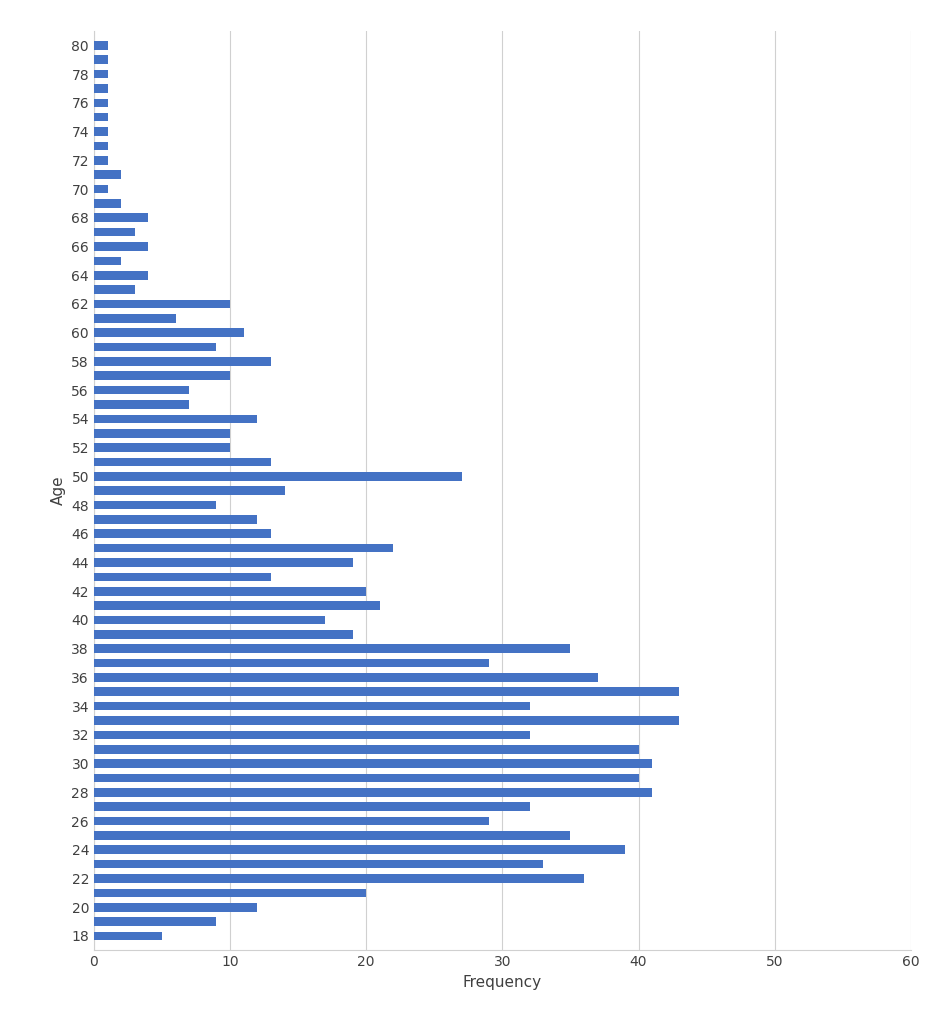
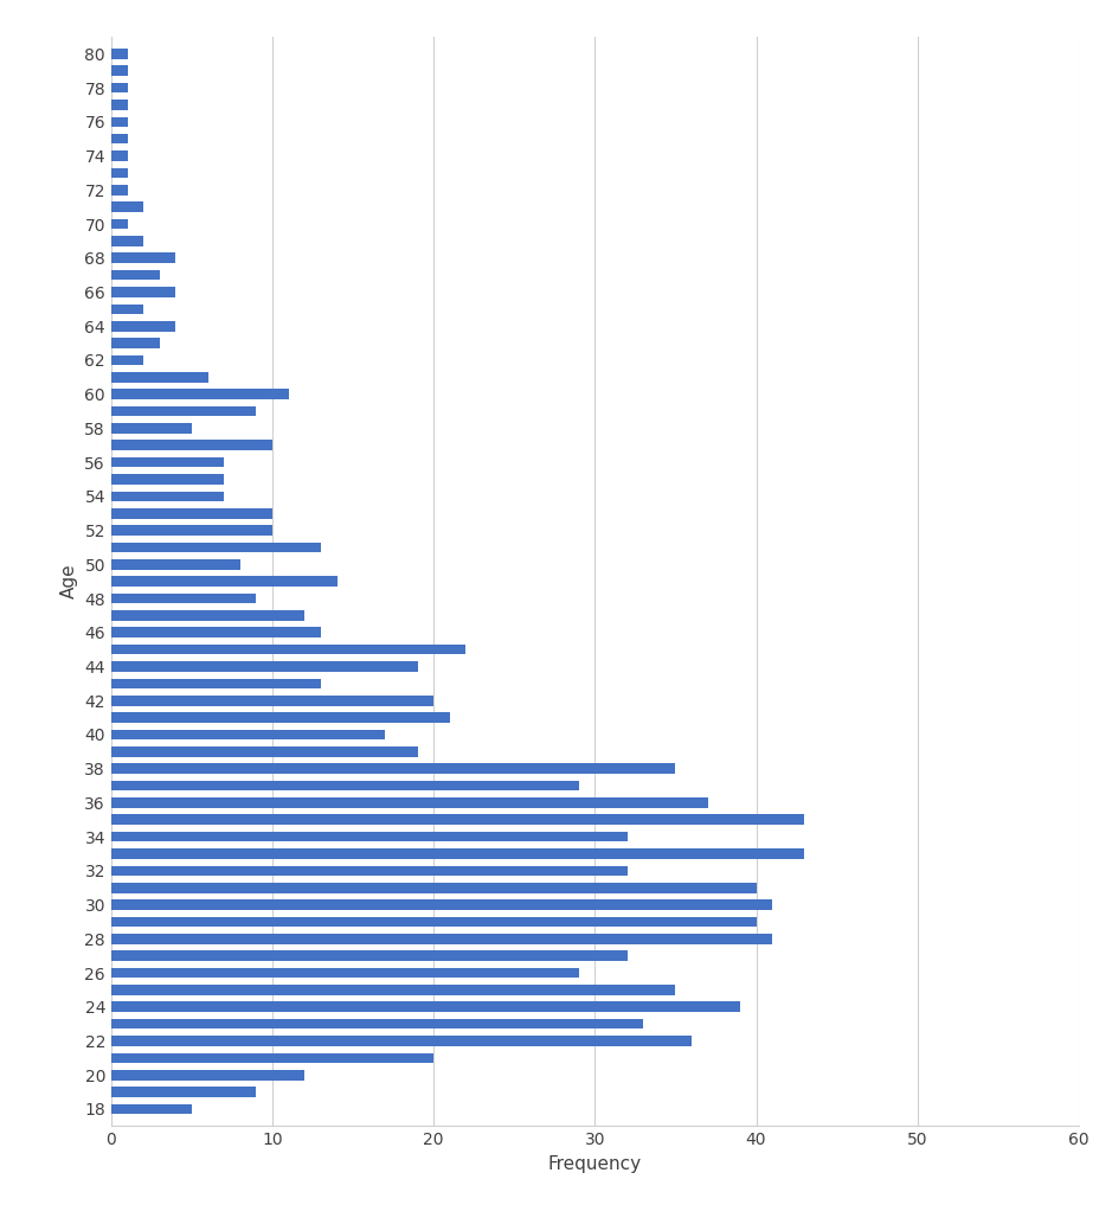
62: 10 -> 2
58: 13 -> 5
54: 12 -> 7
50: 27 -> 8
